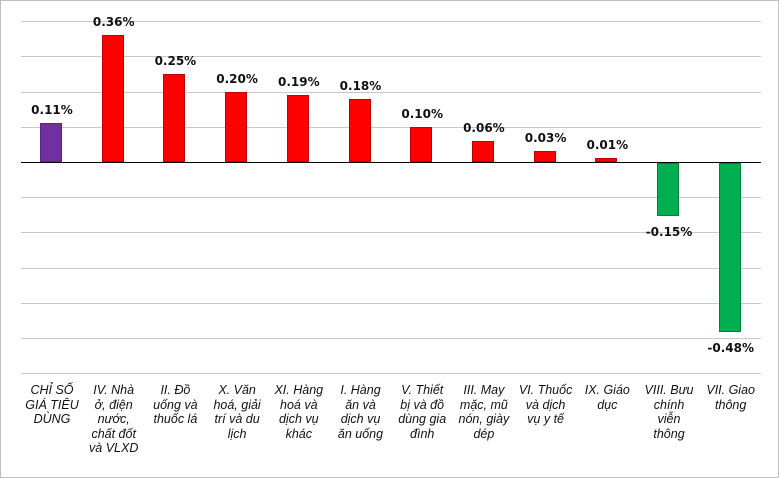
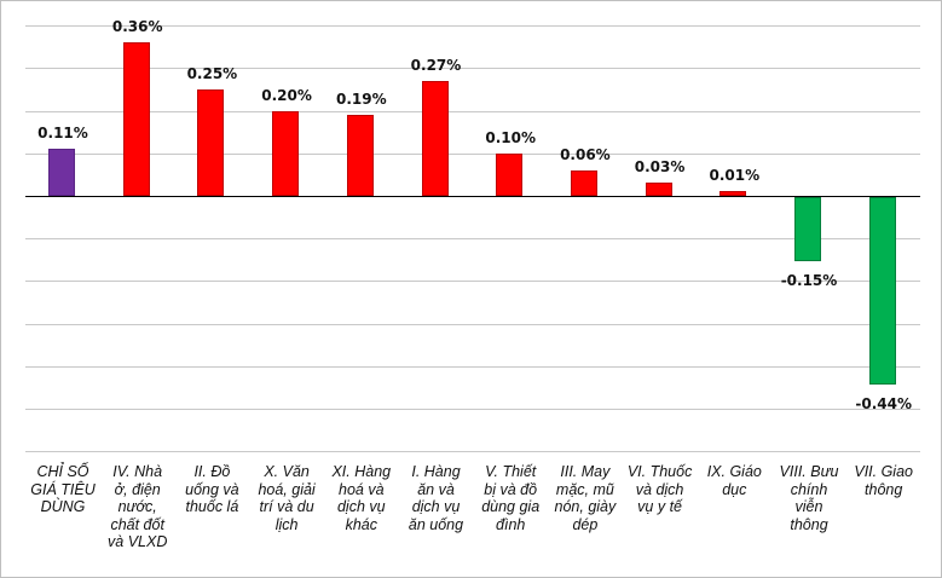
I. Hàng ăn và dịch vụ ăn uống: 0.18% -> 0.27%
VII. Giao thông: -0.48% -> -0.44%
